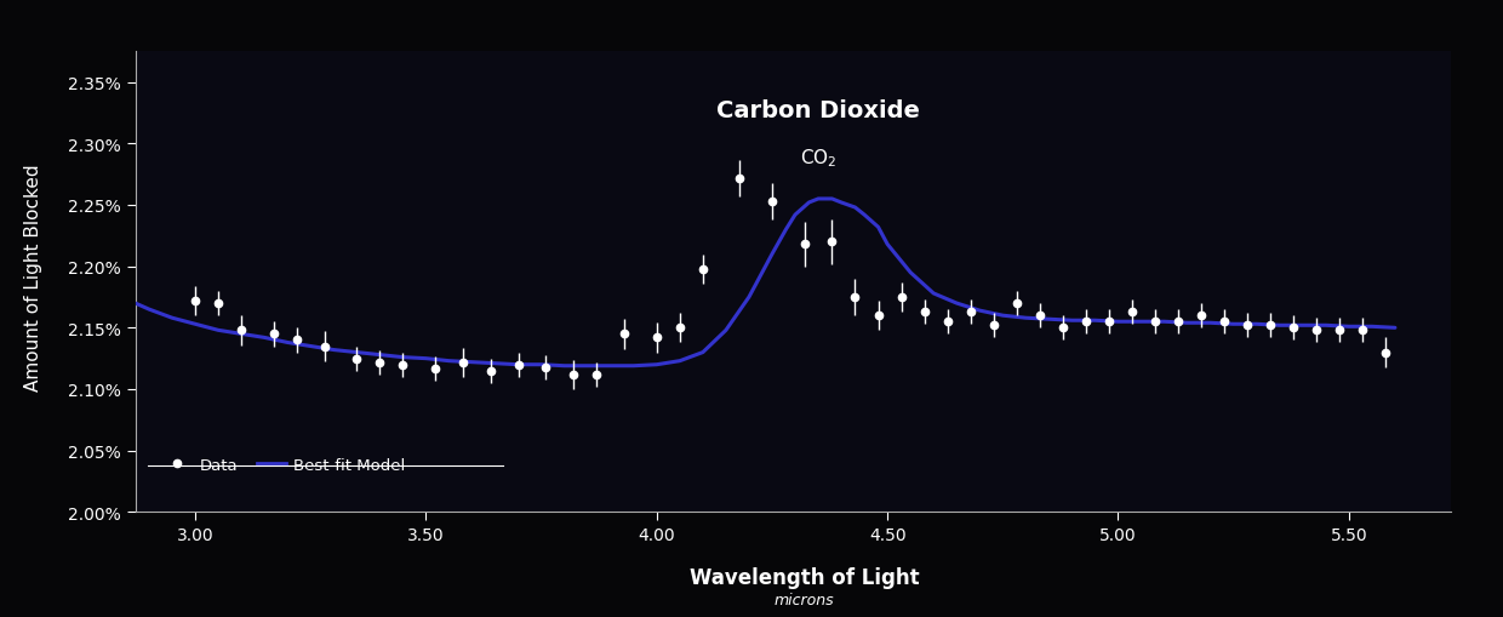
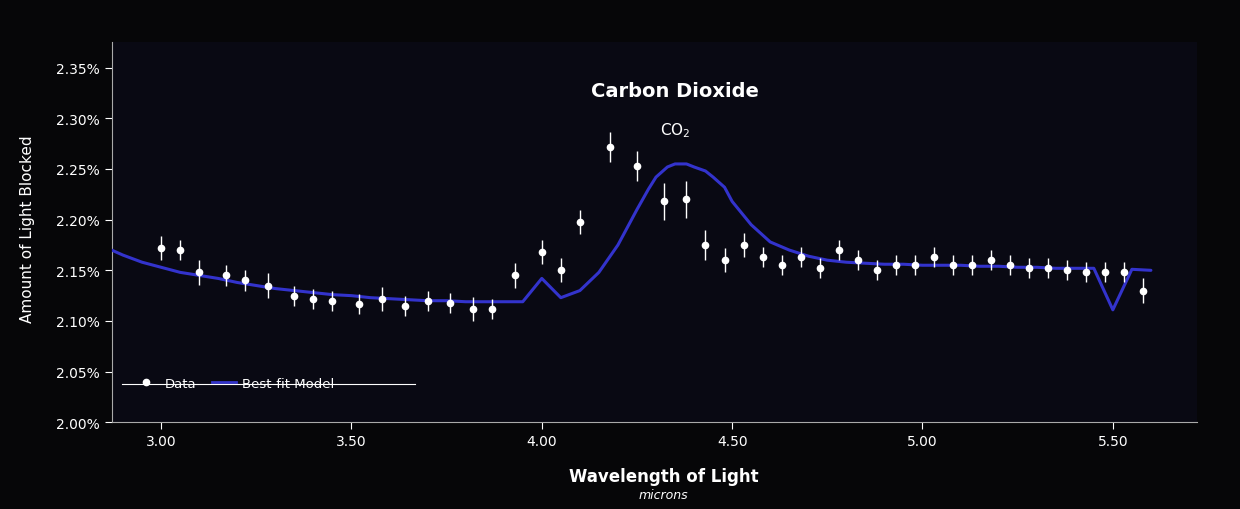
Best-fit Model/4.00: 2.120% -> 2.142%
Data/4.00: 2.142% -> 2.168%
Best-fit Model/5.50: 2.151% -> 2.111%
